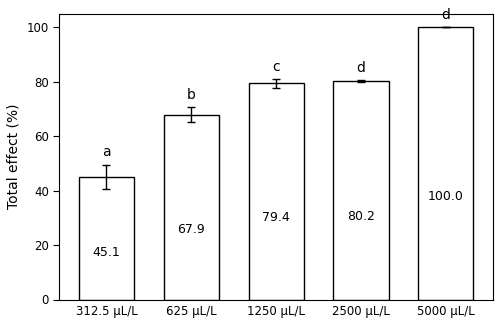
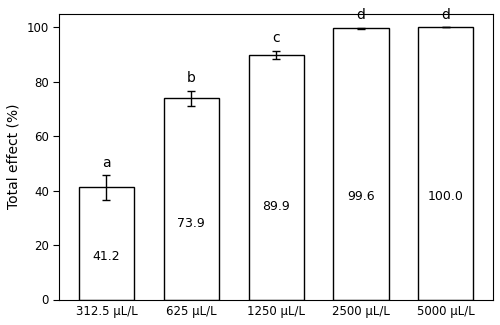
312.5 μL/L: 45.1 -> 41.2
625 μL/L: 67.9 -> 73.9
1250 μL/L: 79.4 -> 89.9
2500 μL/L: 80.2 -> 99.6
